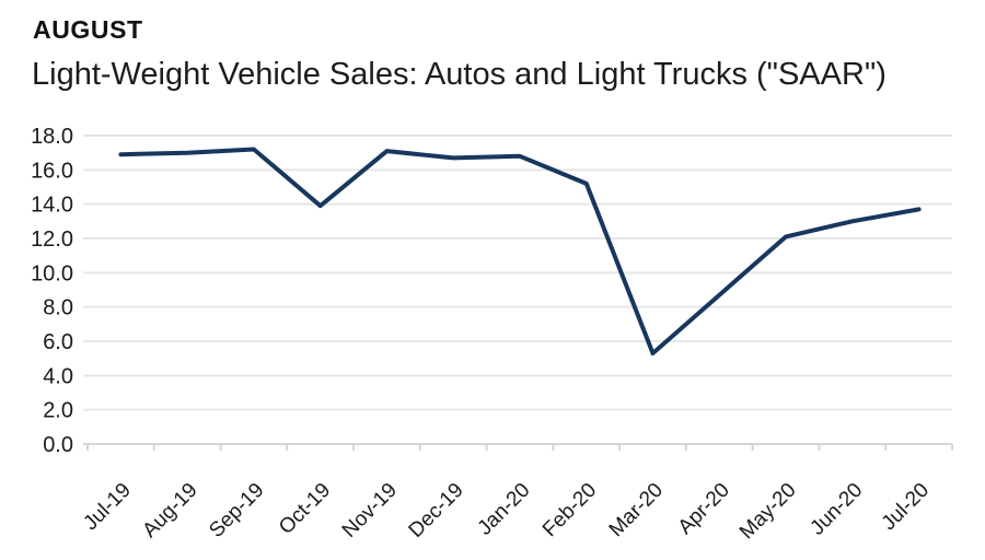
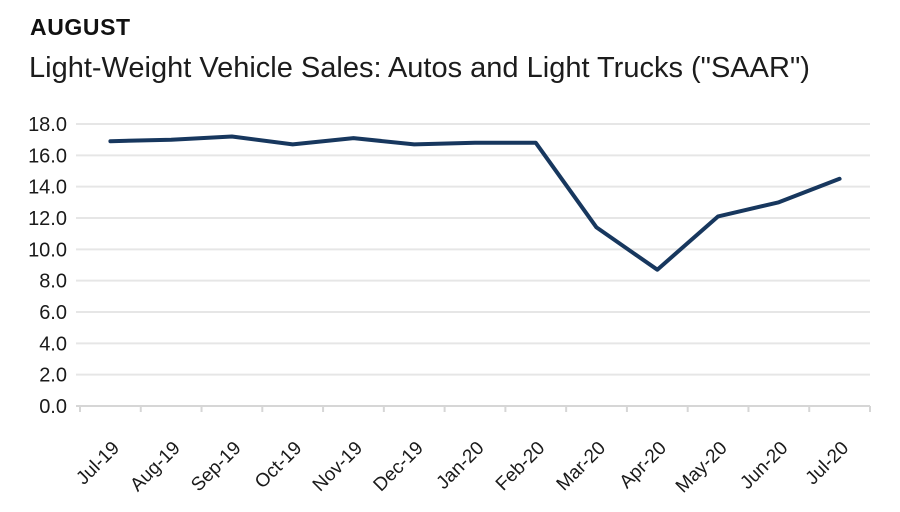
Oct-19: 13.9 -> 16.7
Feb-20: 15.2 -> 16.8
Mar-20: 5.3 -> 11.4
Jul-20: 13.7 -> 14.5
